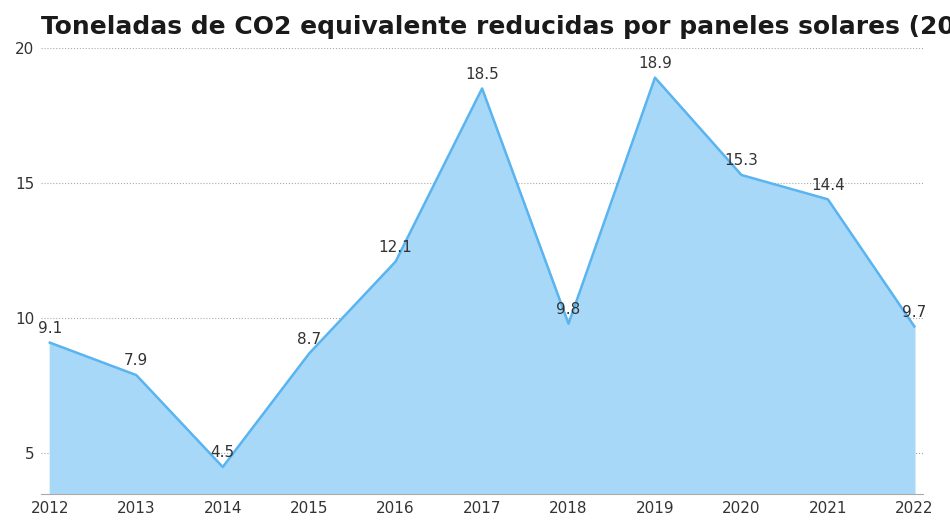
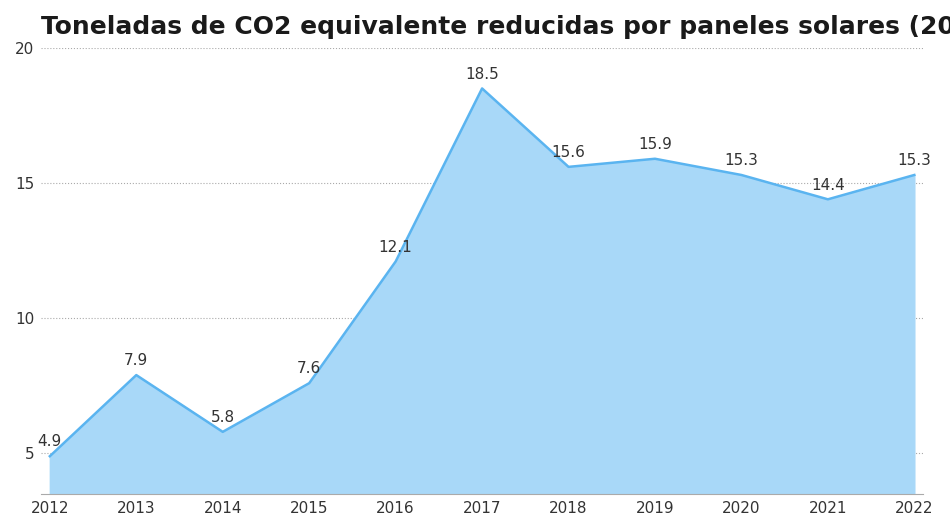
2012: 9.1 -> 4.9
2014: 4.5 -> 5.8
2015: 8.7 -> 7.6
2018: 9.8 -> 15.6
2019: 18.9 -> 15.9
2022: 9.7 -> 15.3
